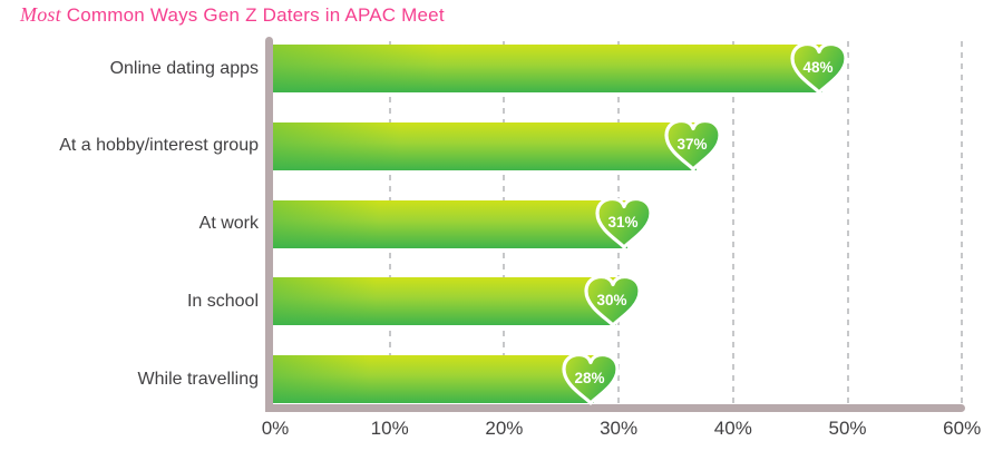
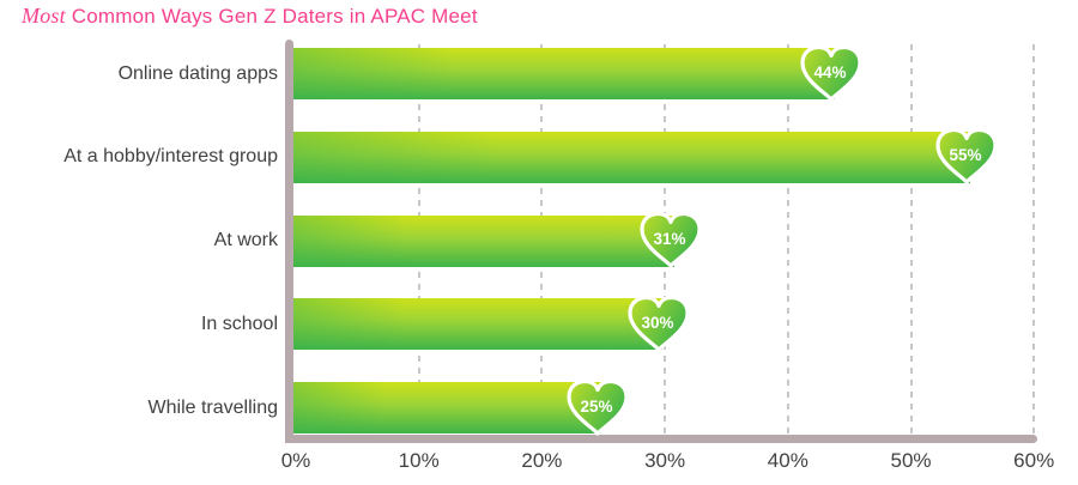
Online dating apps: 48% -> 44%
At a hobby/interest group: 37% -> 55%
While travelling: 28% -> 25%
